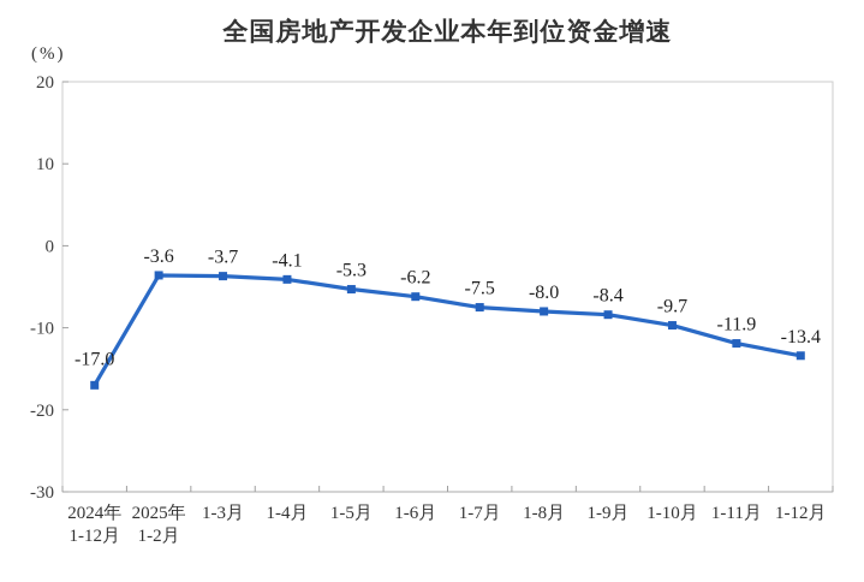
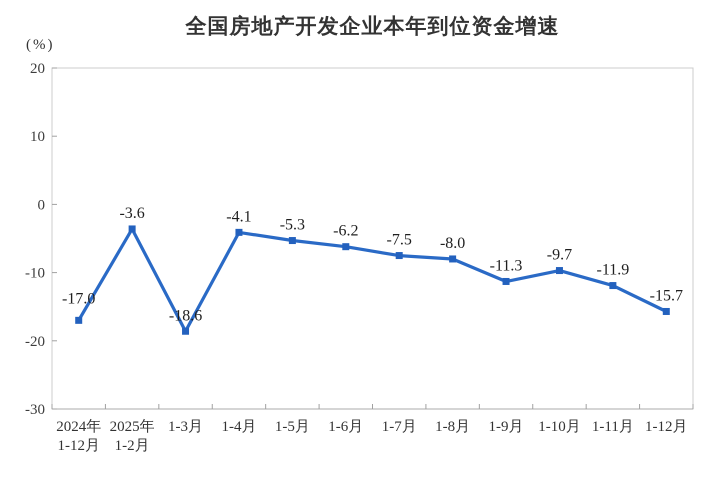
1-3月: -3.7 -> -18.6
1-9月: -8.4 -> -11.3
1-12月: -13.4 -> -15.7
